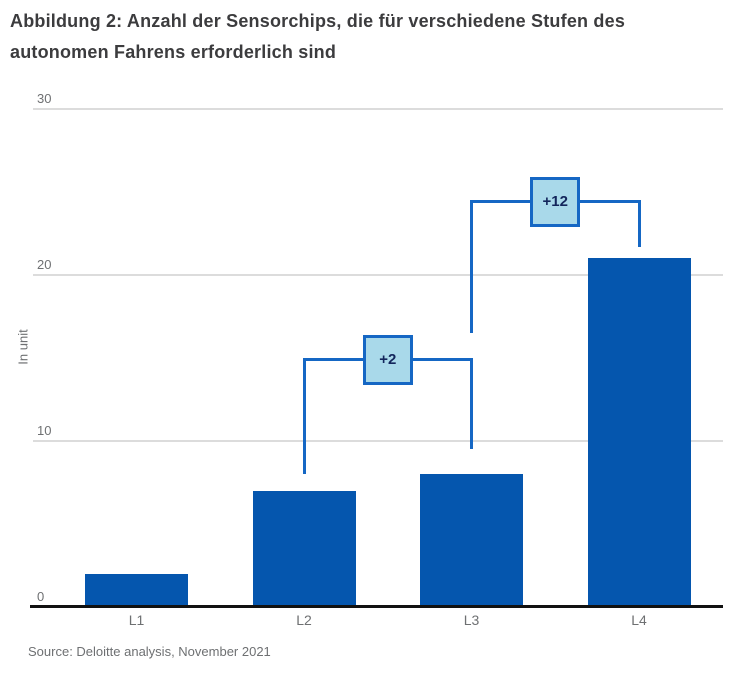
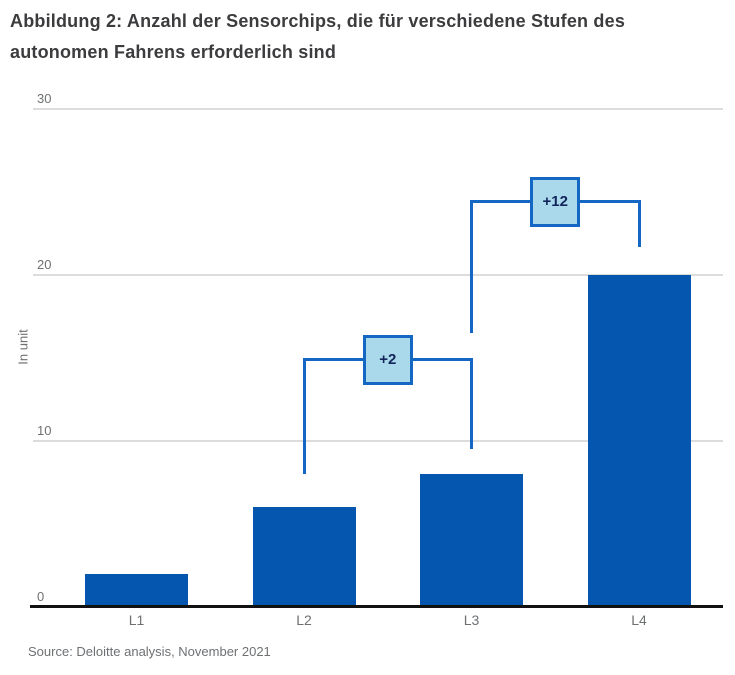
L2: 7 -> 6
L4: 21 -> 20
